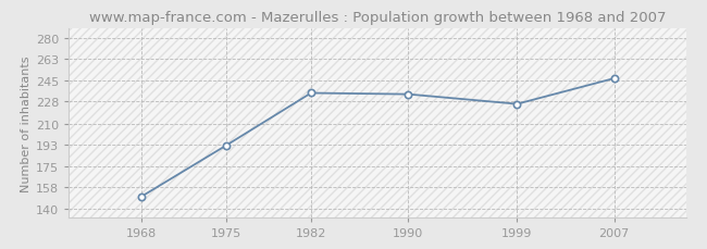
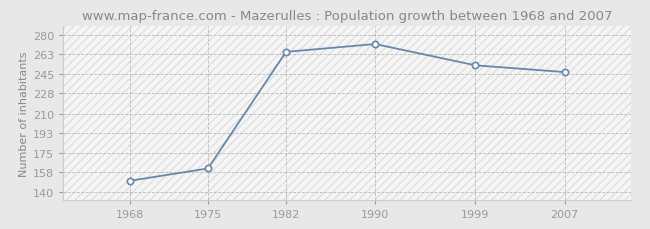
1975: 192 -> 161
1982: 235 -> 265
1990: 234 -> 272
1999: 226 -> 253
